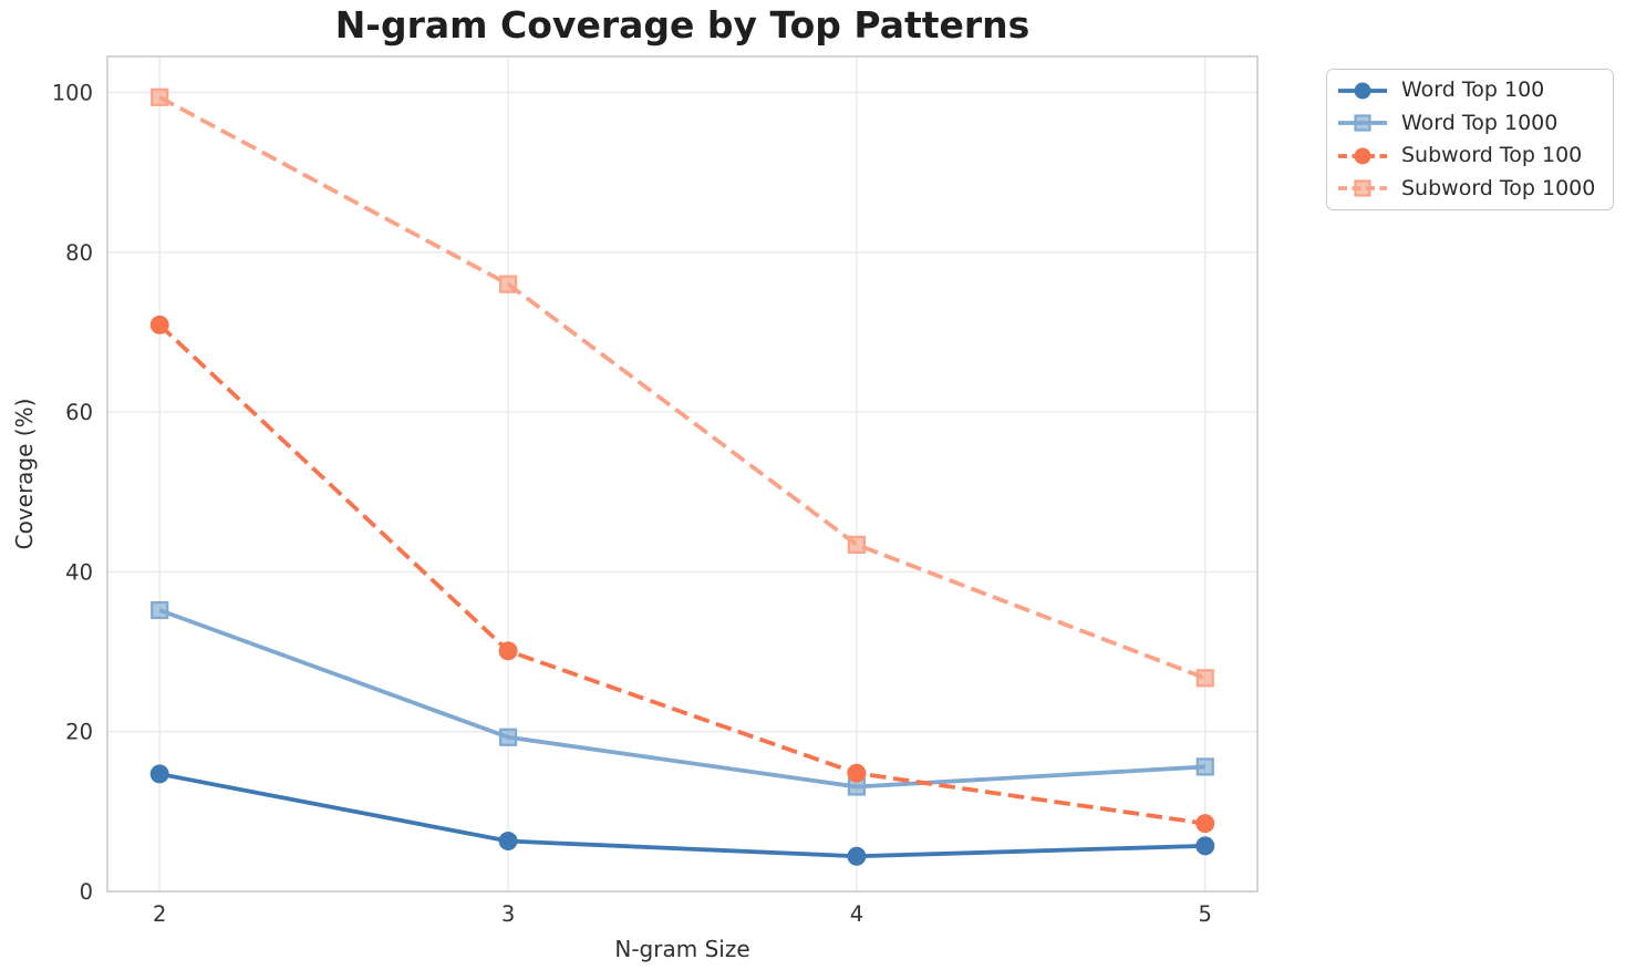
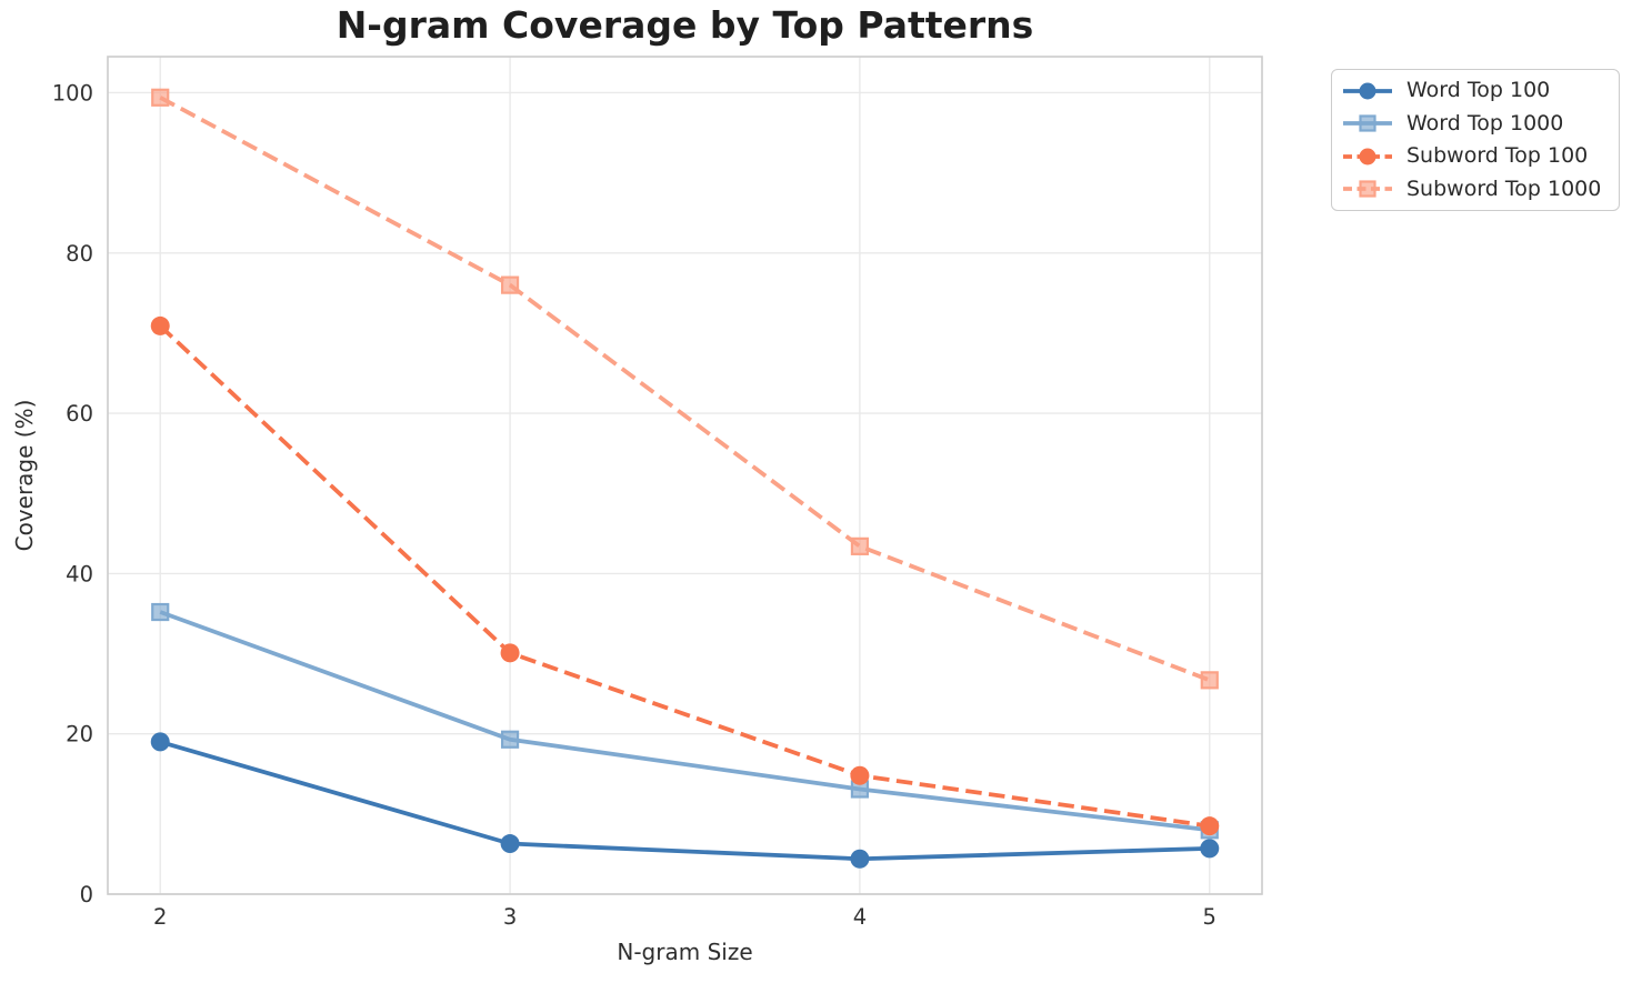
Word Top 100/2: 15 -> 19
Word Top 1000/5: 16 -> 8
